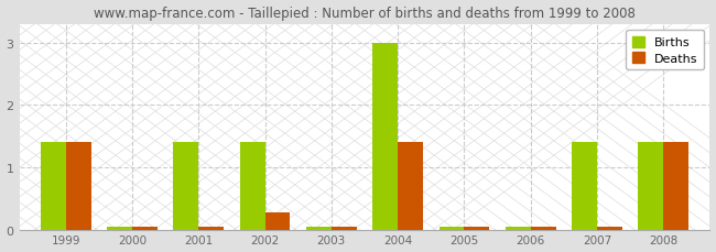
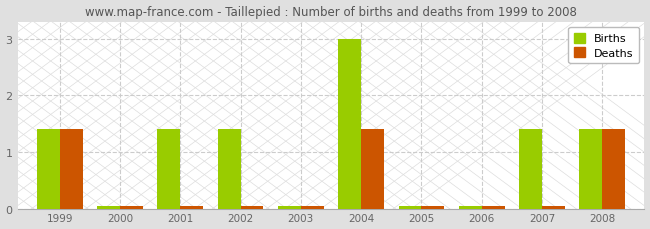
Deaths/2002: 0.28 -> 0.05
